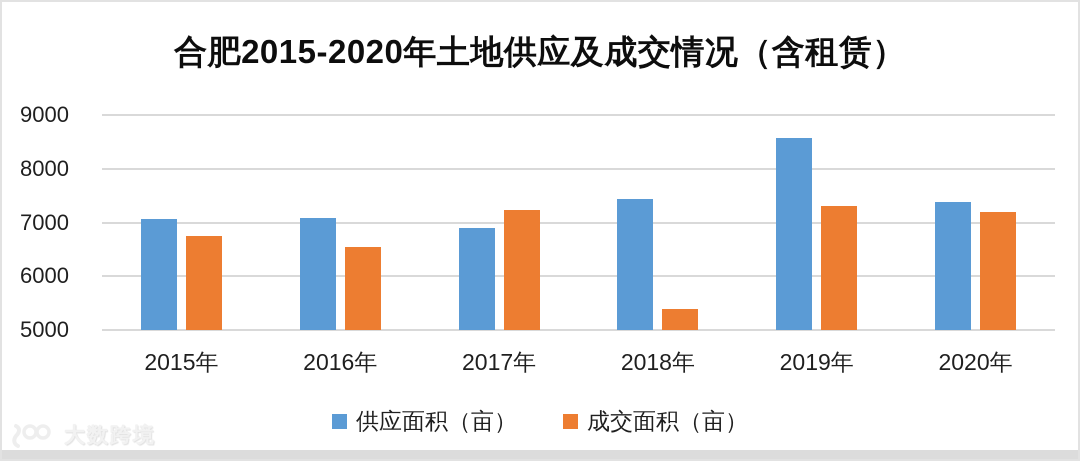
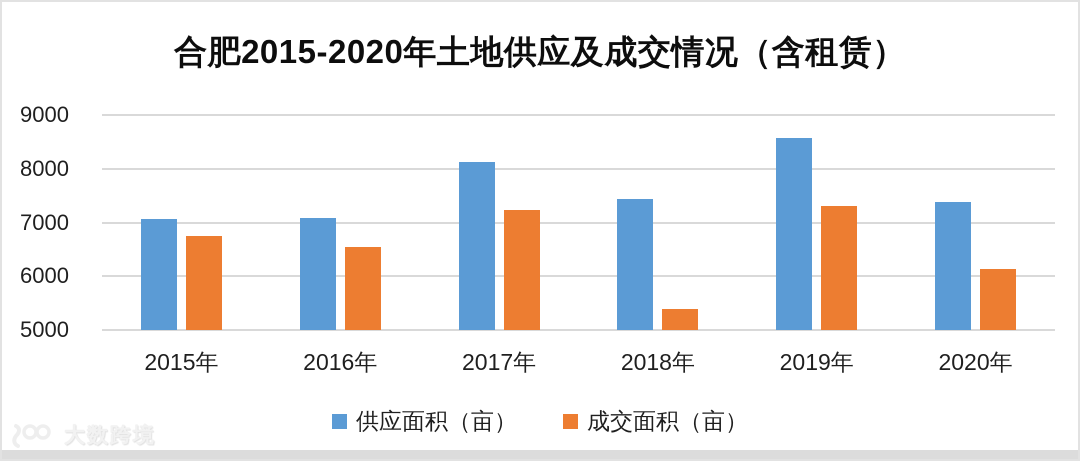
供应面积（亩）/2017年: 6900 -> 8100
成交面积（亩）/2020年: 7200 -> 6100
